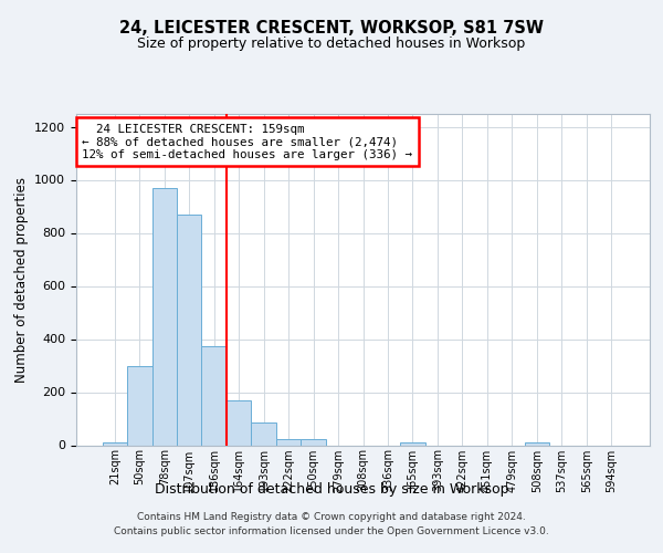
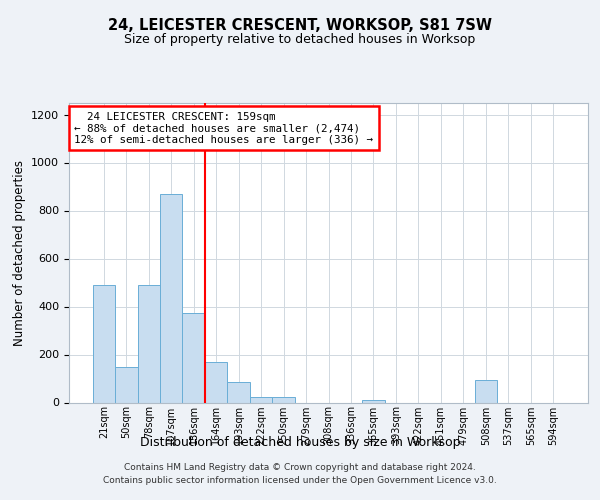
21sqm: 10 -> 490
50sqm: 300 -> 150
78sqm: 970 -> 490
508sqm: 10 -> 95
